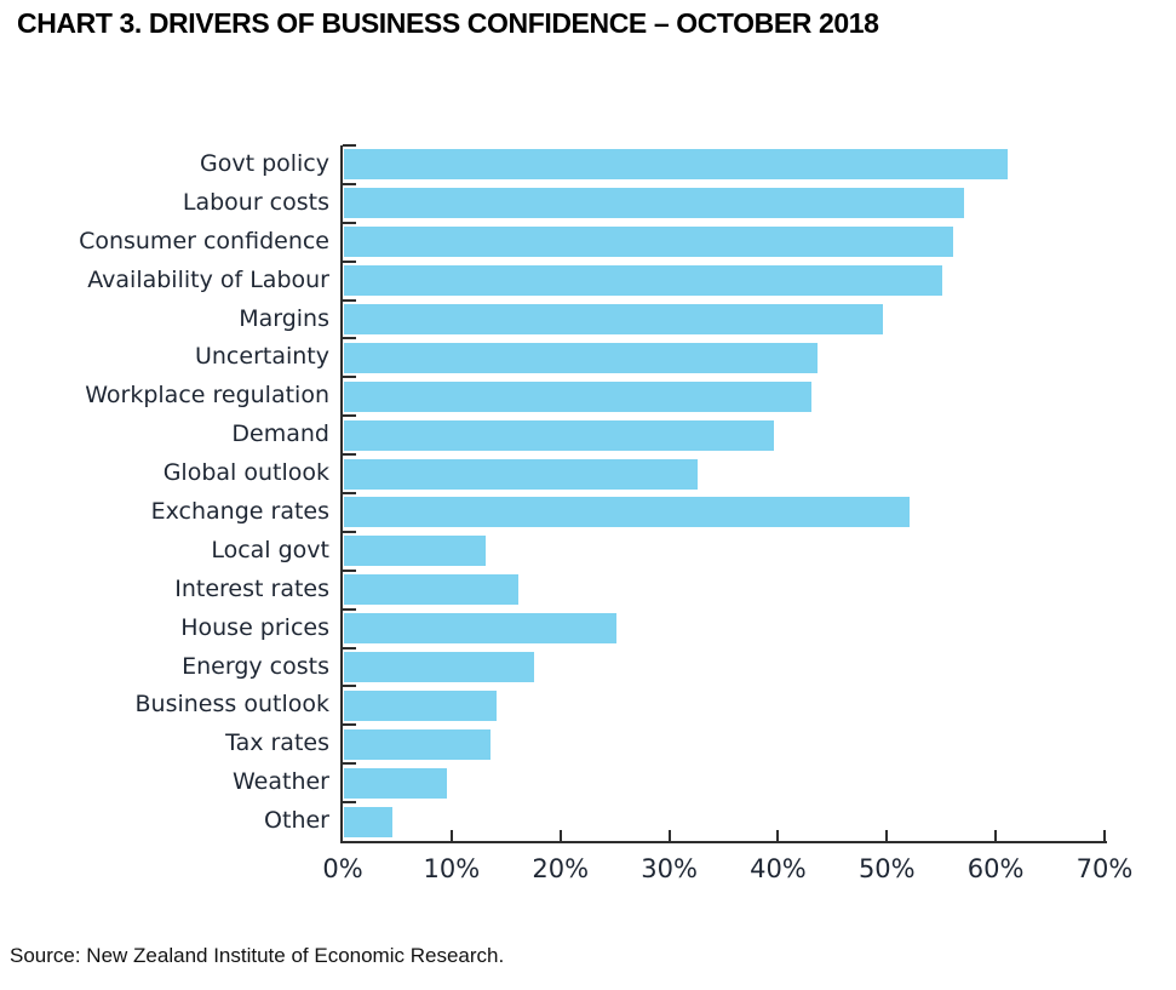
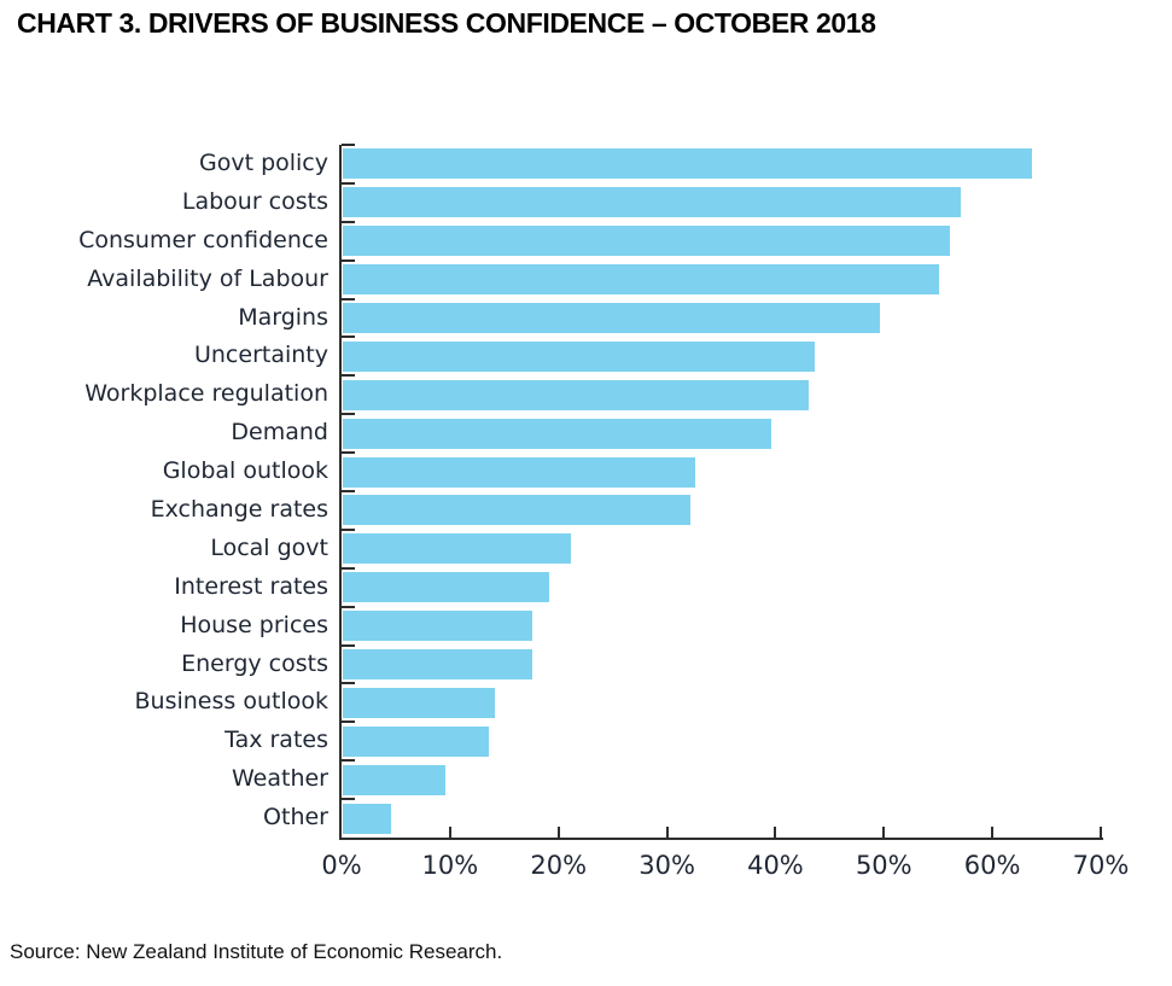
Govt policy: 61% -> 64%
Exchange rates: 52% -> 32%
Local govt: 13% -> 21%
Interest rates: 16% -> 19%
House prices: 25% -> 18%
